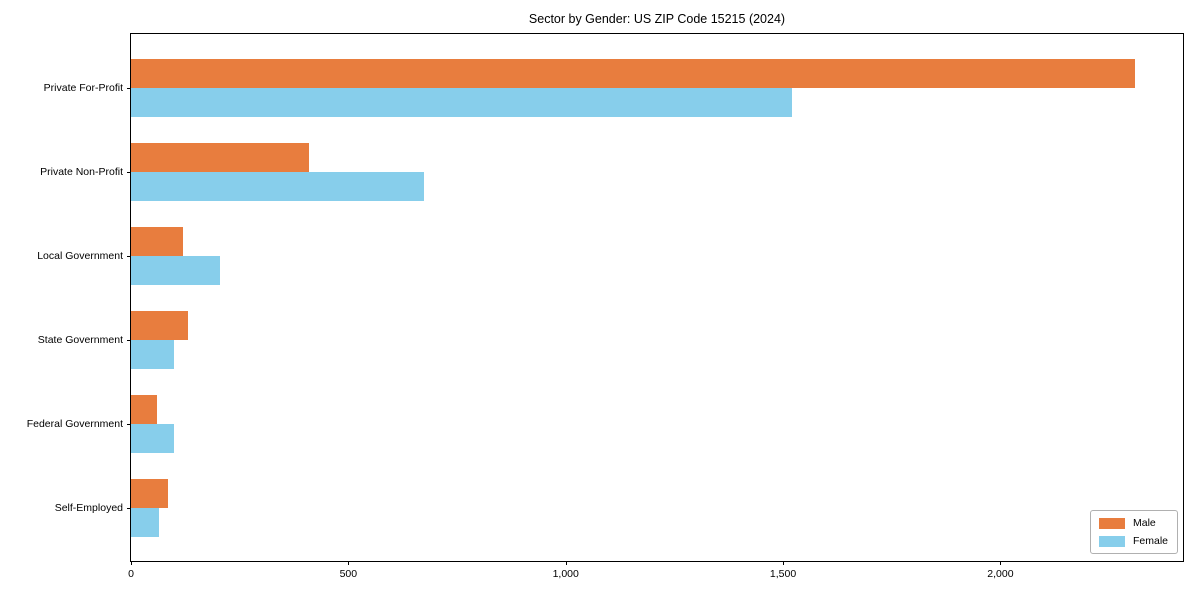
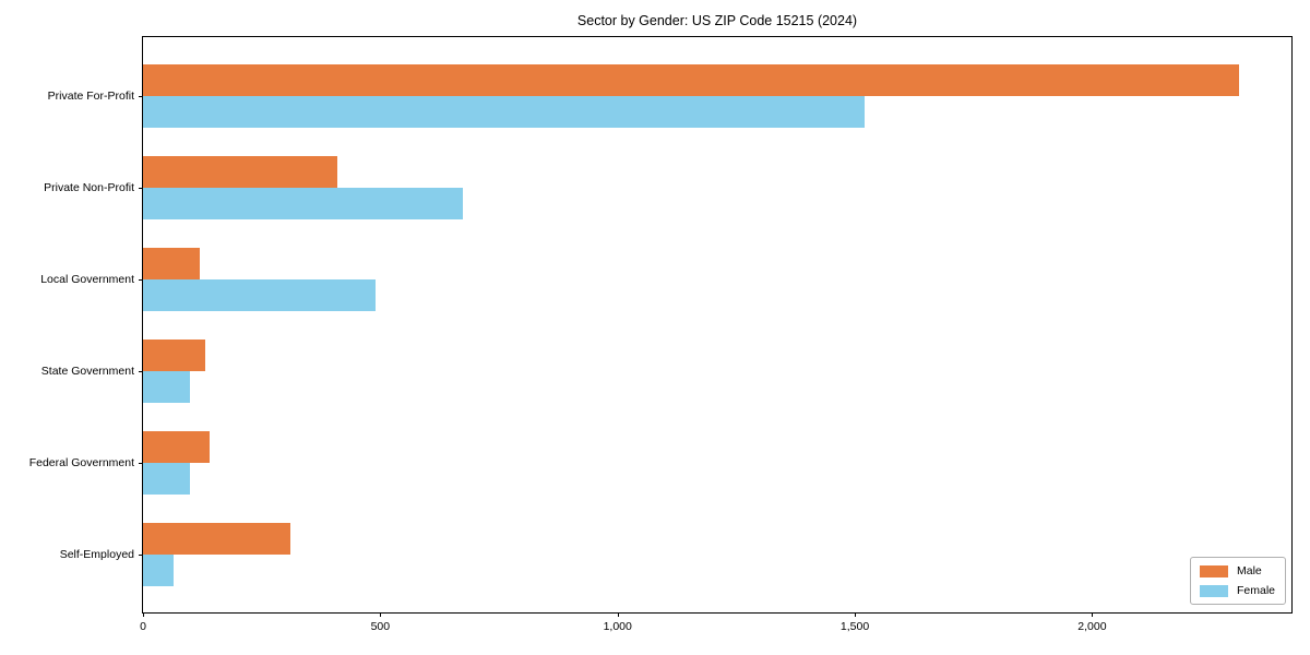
Female/Local Government: 200 -> 490
Male/Federal Government: 60 -> 140
Male/Self-Employed: 80 -> 310
